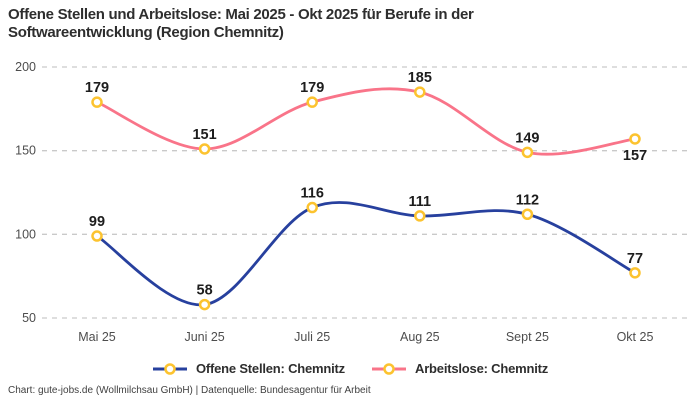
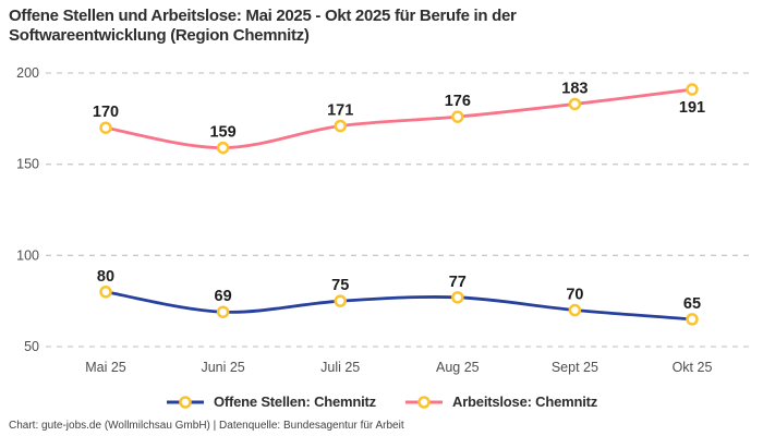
Offene Stellen: Chemnitz/Mai 25: 99 -> 80
Arbeitslose: Chemnitz/Mai 25: 179 -> 170
Offene Stellen: Chemnitz/Juni 25: 58 -> 69
Arbeitslose: Chemnitz/Juni 25: 151 -> 159
Offene Stellen: Chemnitz/Juli 25: 116 -> 75
Arbeitslose: Chemnitz/Juli 25: 179 -> 171
Offene Stellen: Chemnitz/Aug 25: 111 -> 77
Arbeitslose: Chemnitz/Aug 25: 185 -> 176
Offene Stellen: Chemnitz/Sept 25: 112 -> 70
Arbeitslose: Chemnitz/Sept 25: 149 -> 183
Offene Stellen: Chemnitz/Okt 25: 77 -> 65
Arbeitslose: Chemnitz/Okt 25: 157 -> 191
